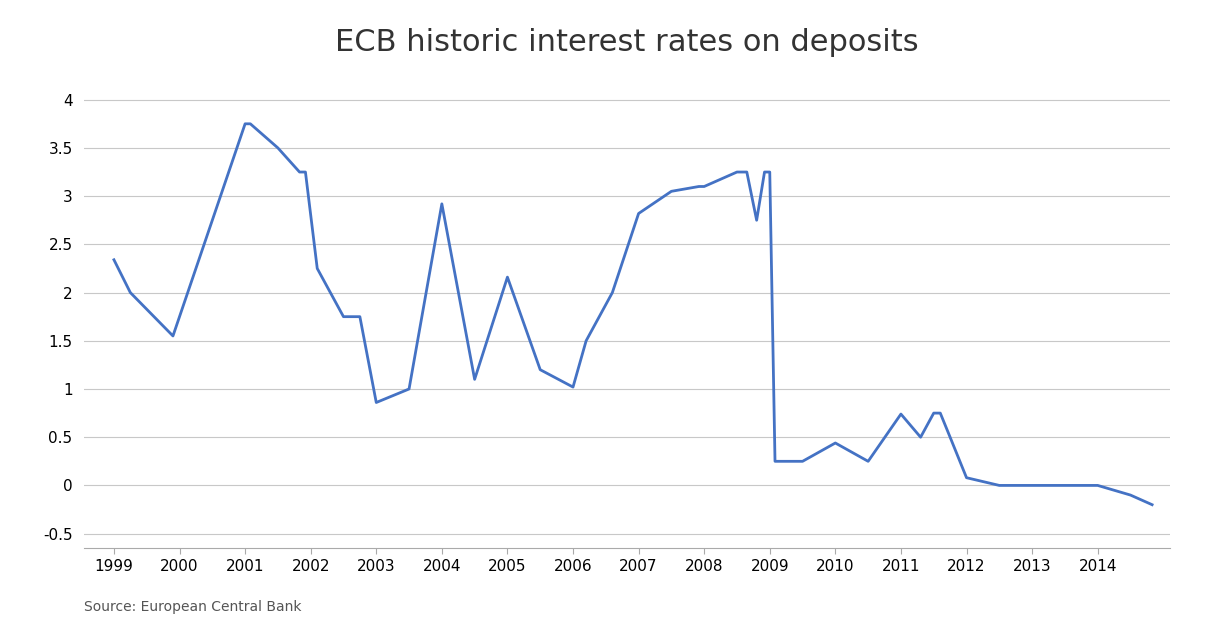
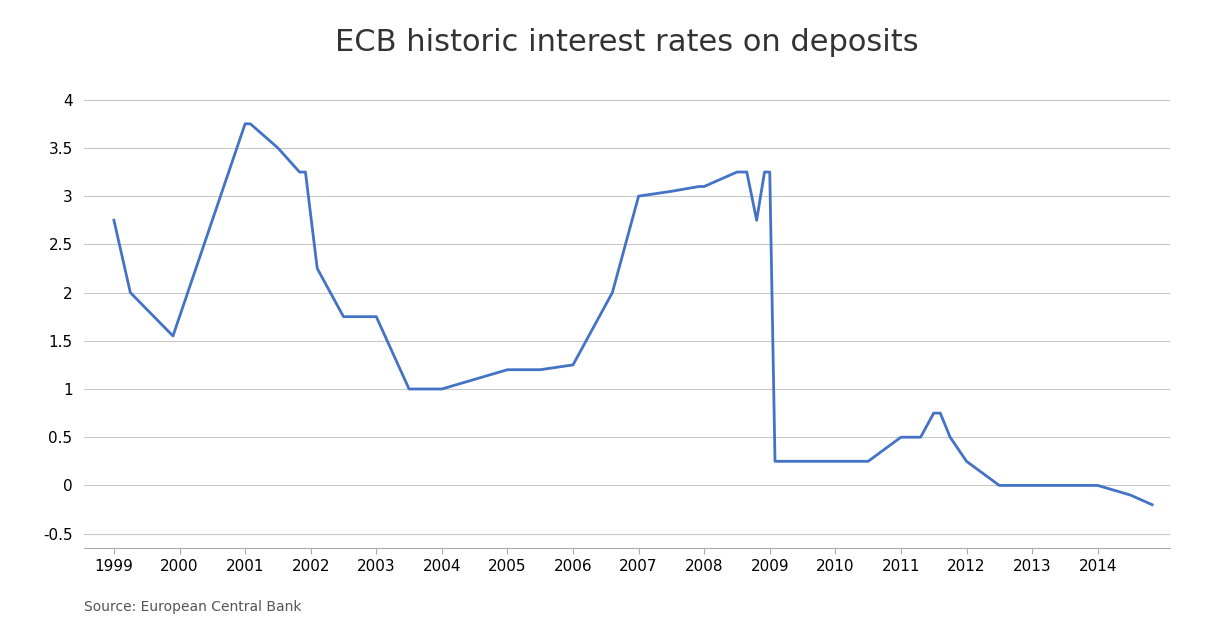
1999: 2.34 -> 2.75
2003: 0.86 -> 1.75
2004: 2.92 -> 1.00
2005: 2.16 -> 1.20
2006: 1.02 -> 1.25
2007: 2.82 -> 3.00
2010: 0.44 -> 0.25
2011: 0.74 -> 0.50
2012: 0.08 -> 0.25
